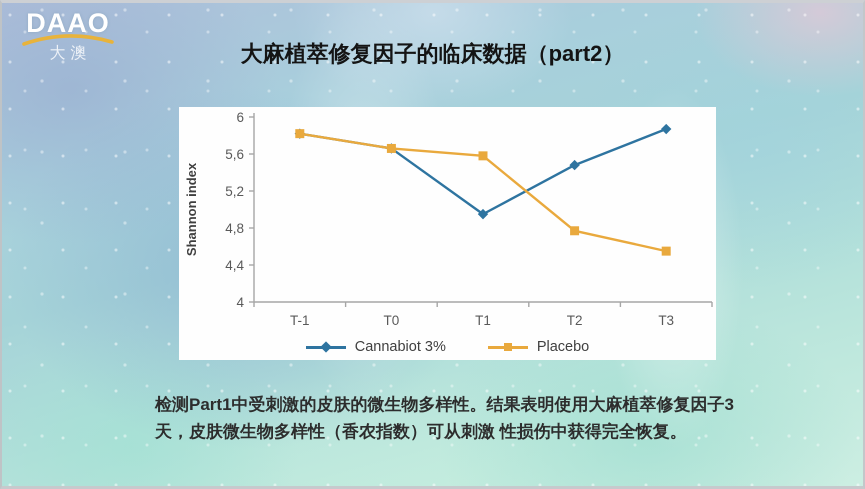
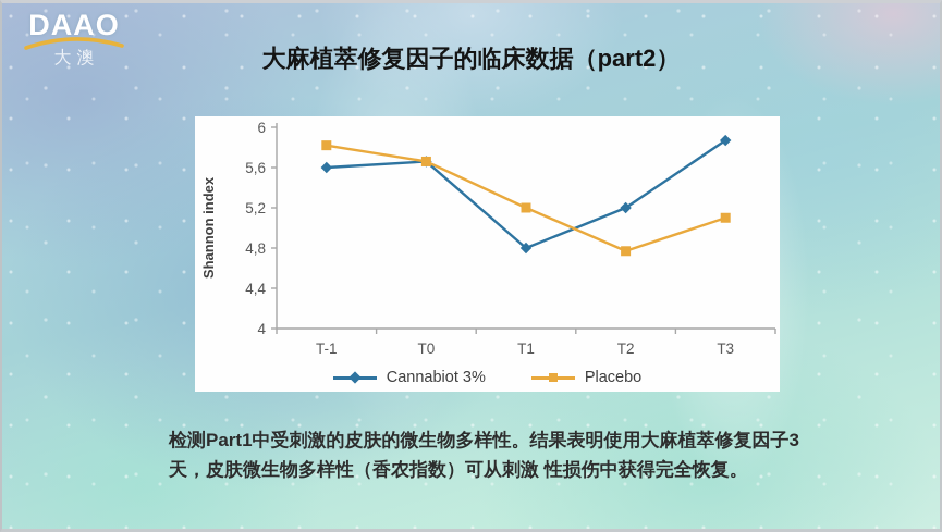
Cannabiot 3%/T-1: 5,8 -> 5,6
Cannabiot 3%/T1: 5,0 -> 4,8
Placebo/T1: 5,6 -> 5,2
Cannabiot 3%/T2: 5,5 -> 5,2
Placebo/T3: 4,5 -> 5,1
